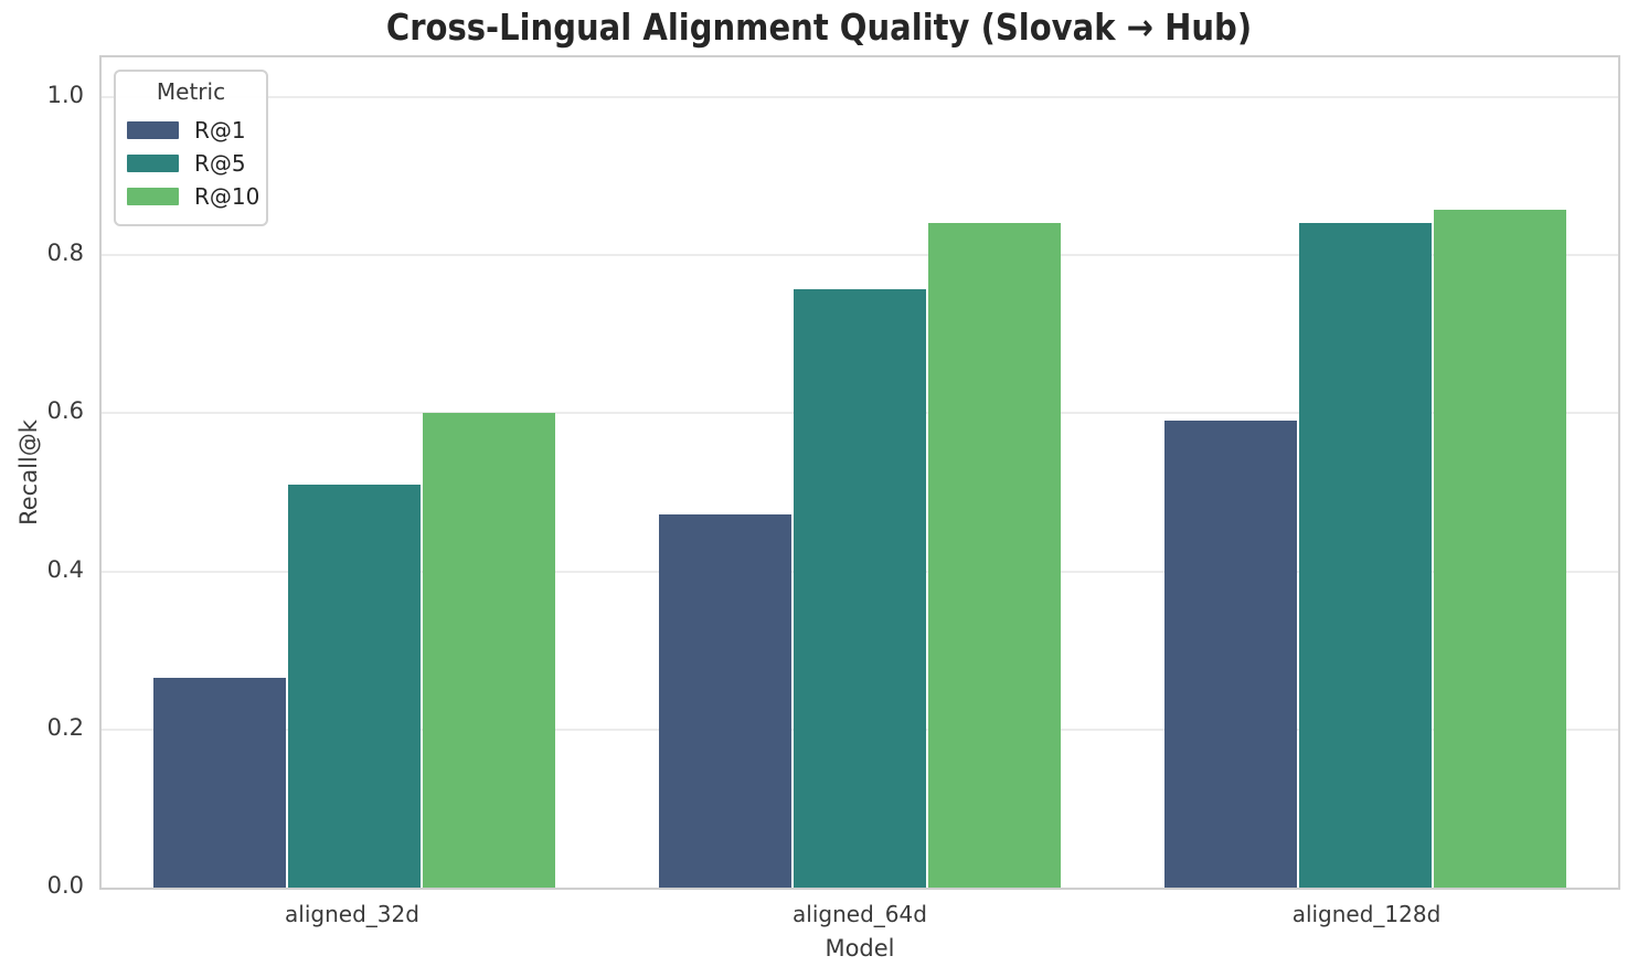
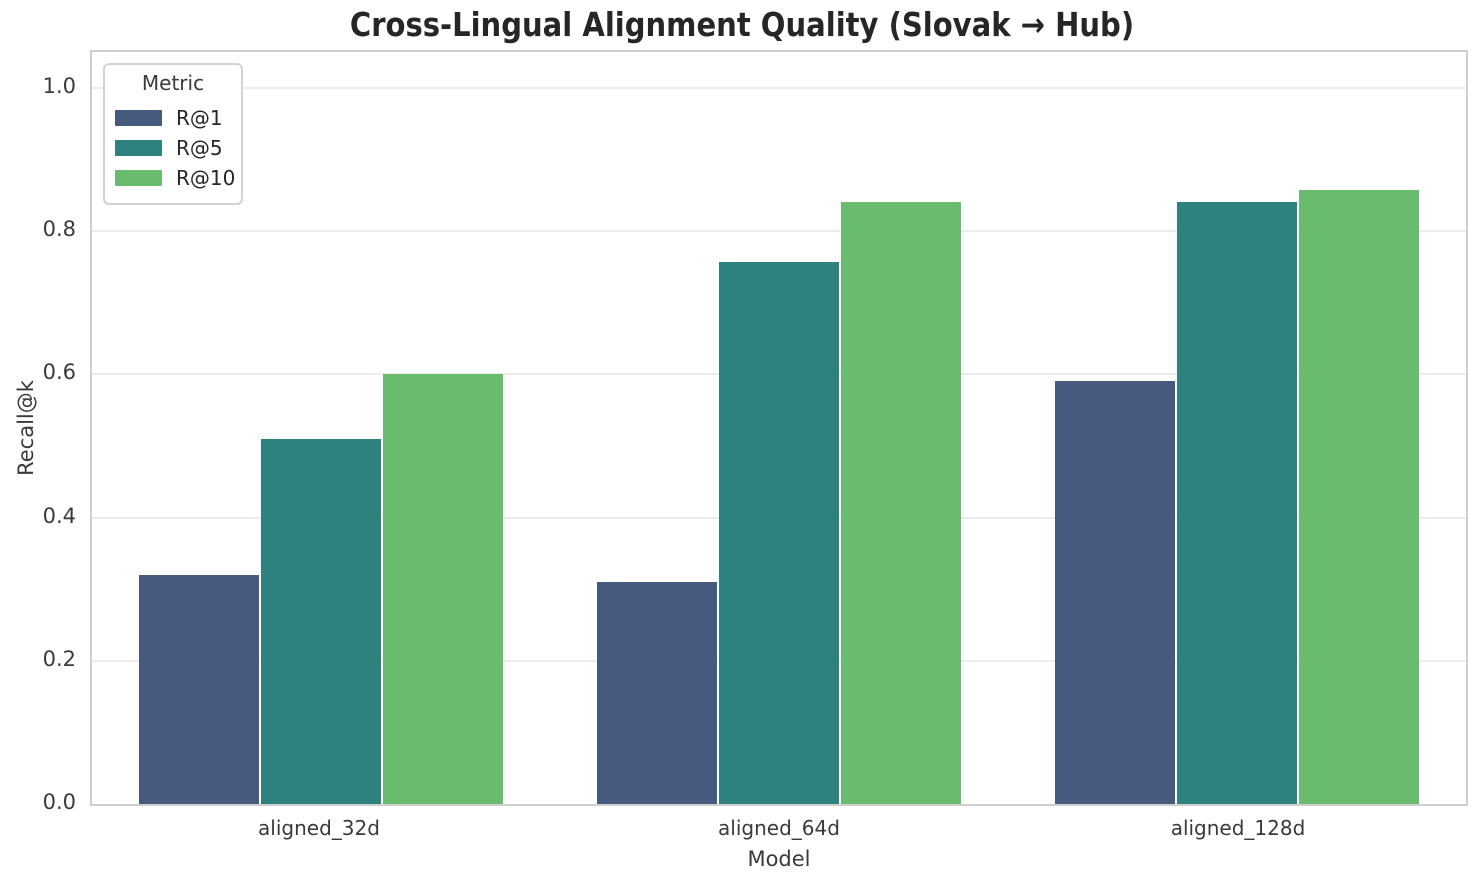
R@1/aligned_32d: 0.27 -> 0.32
R@1/aligned_64d: 0.47 -> 0.31
